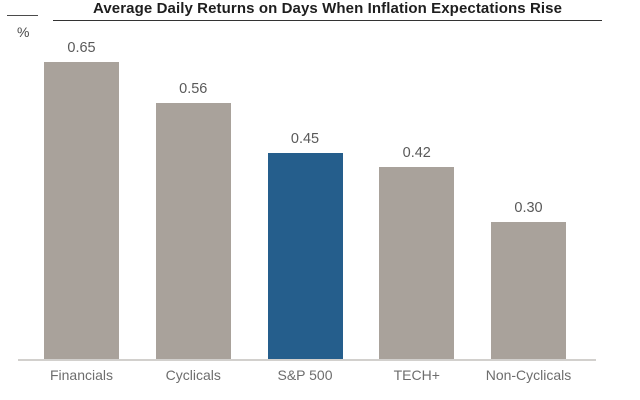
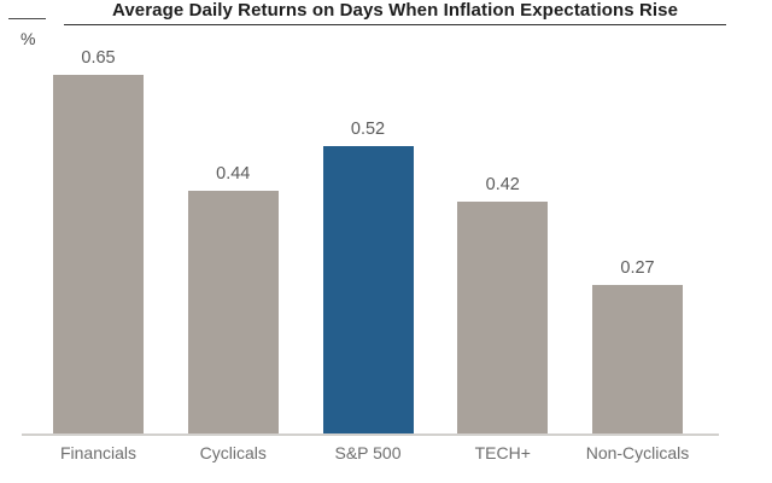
Cyclicals: 0.56 -> 0.44
S&P 500: 0.45 -> 0.52
Non-Cyclicals: 0.30 -> 0.27
